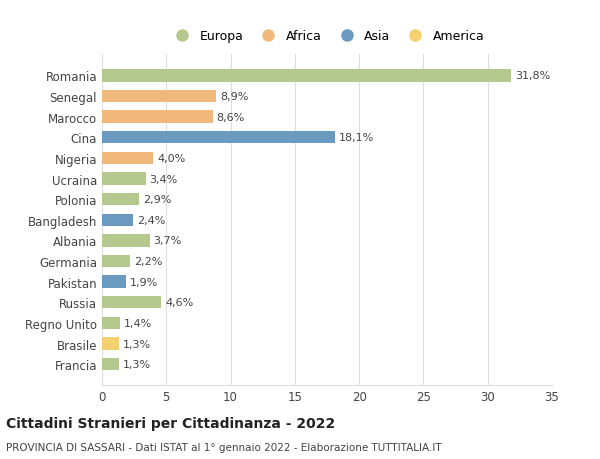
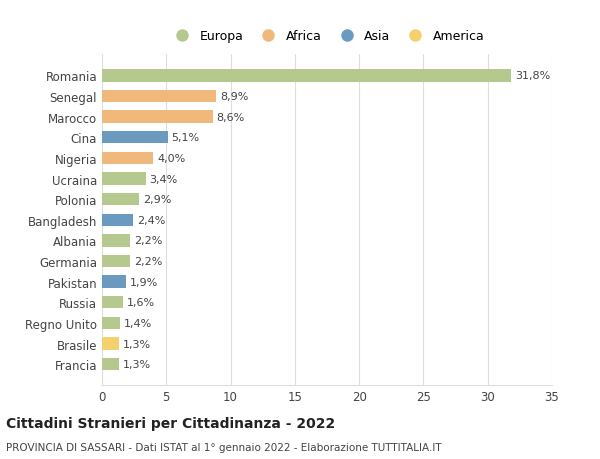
Cina: 18,1% -> 5,1%
Albania: 3,7% -> 2,2%
Russia: 4,6% -> 1,6%
